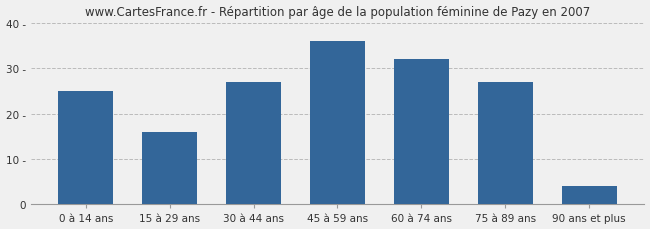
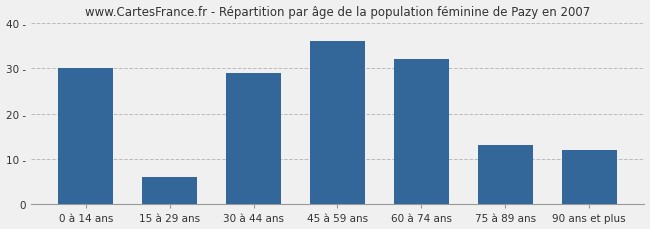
0 à 14 ans: 25 - -> 30 -
15 à 29 ans: 16 - -> 6 -
30 à 44 ans: 27 - -> 29 -
75 à 89 ans: 27 - -> 13 -
90 ans et plus: 4 - -> 12 -
